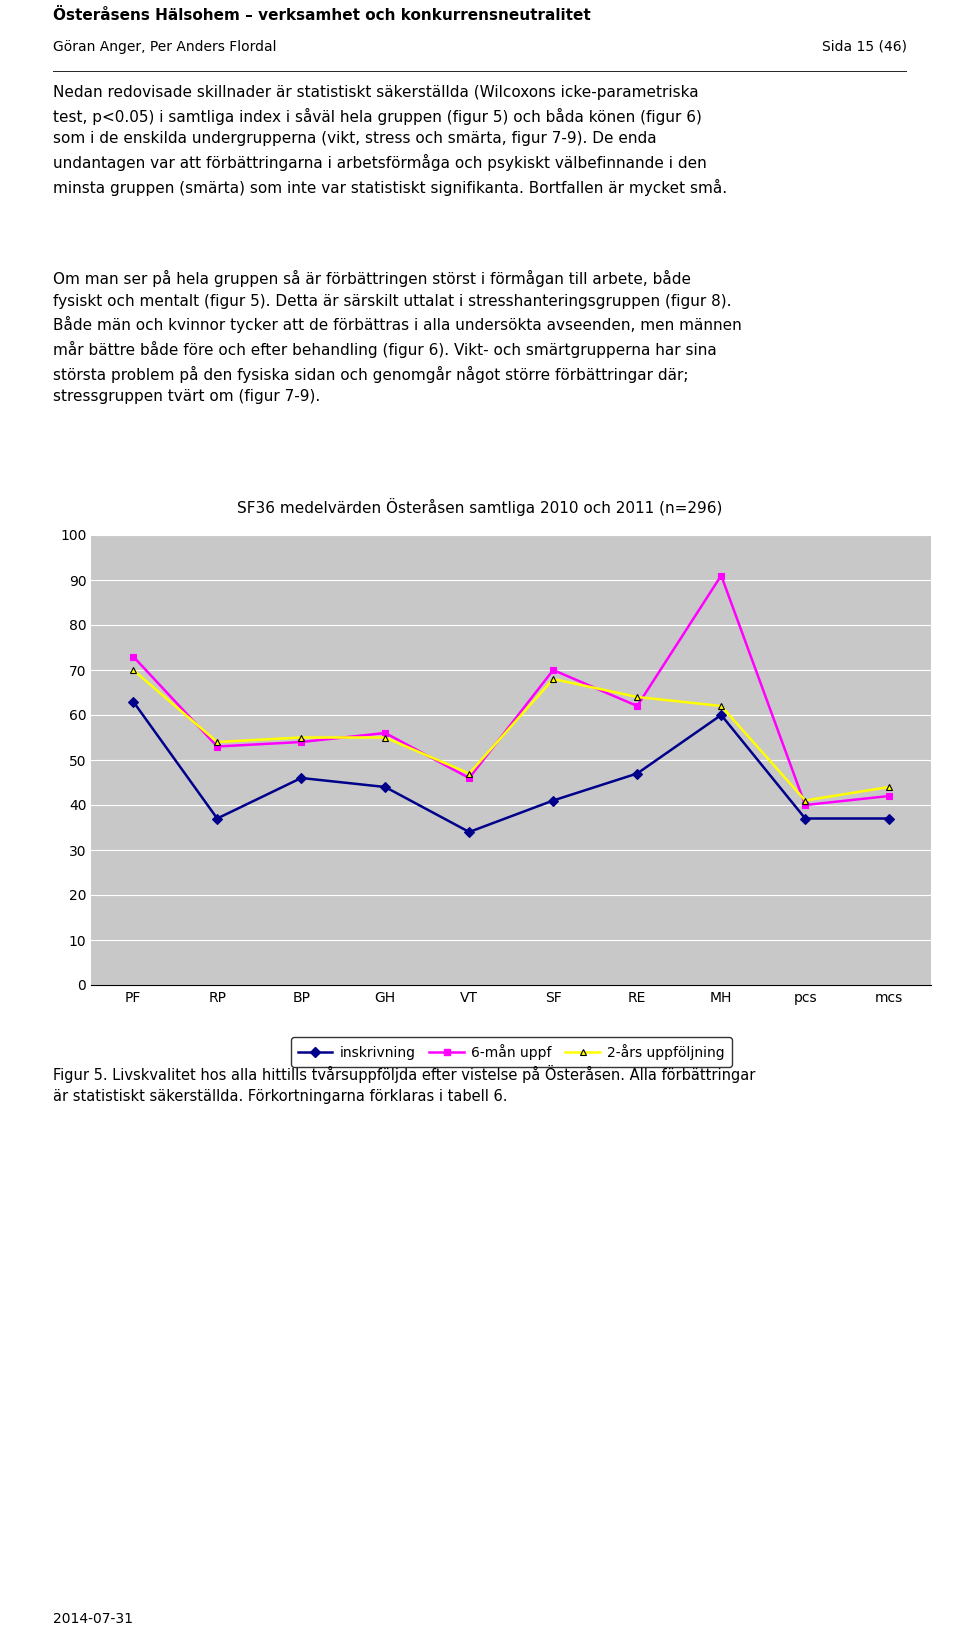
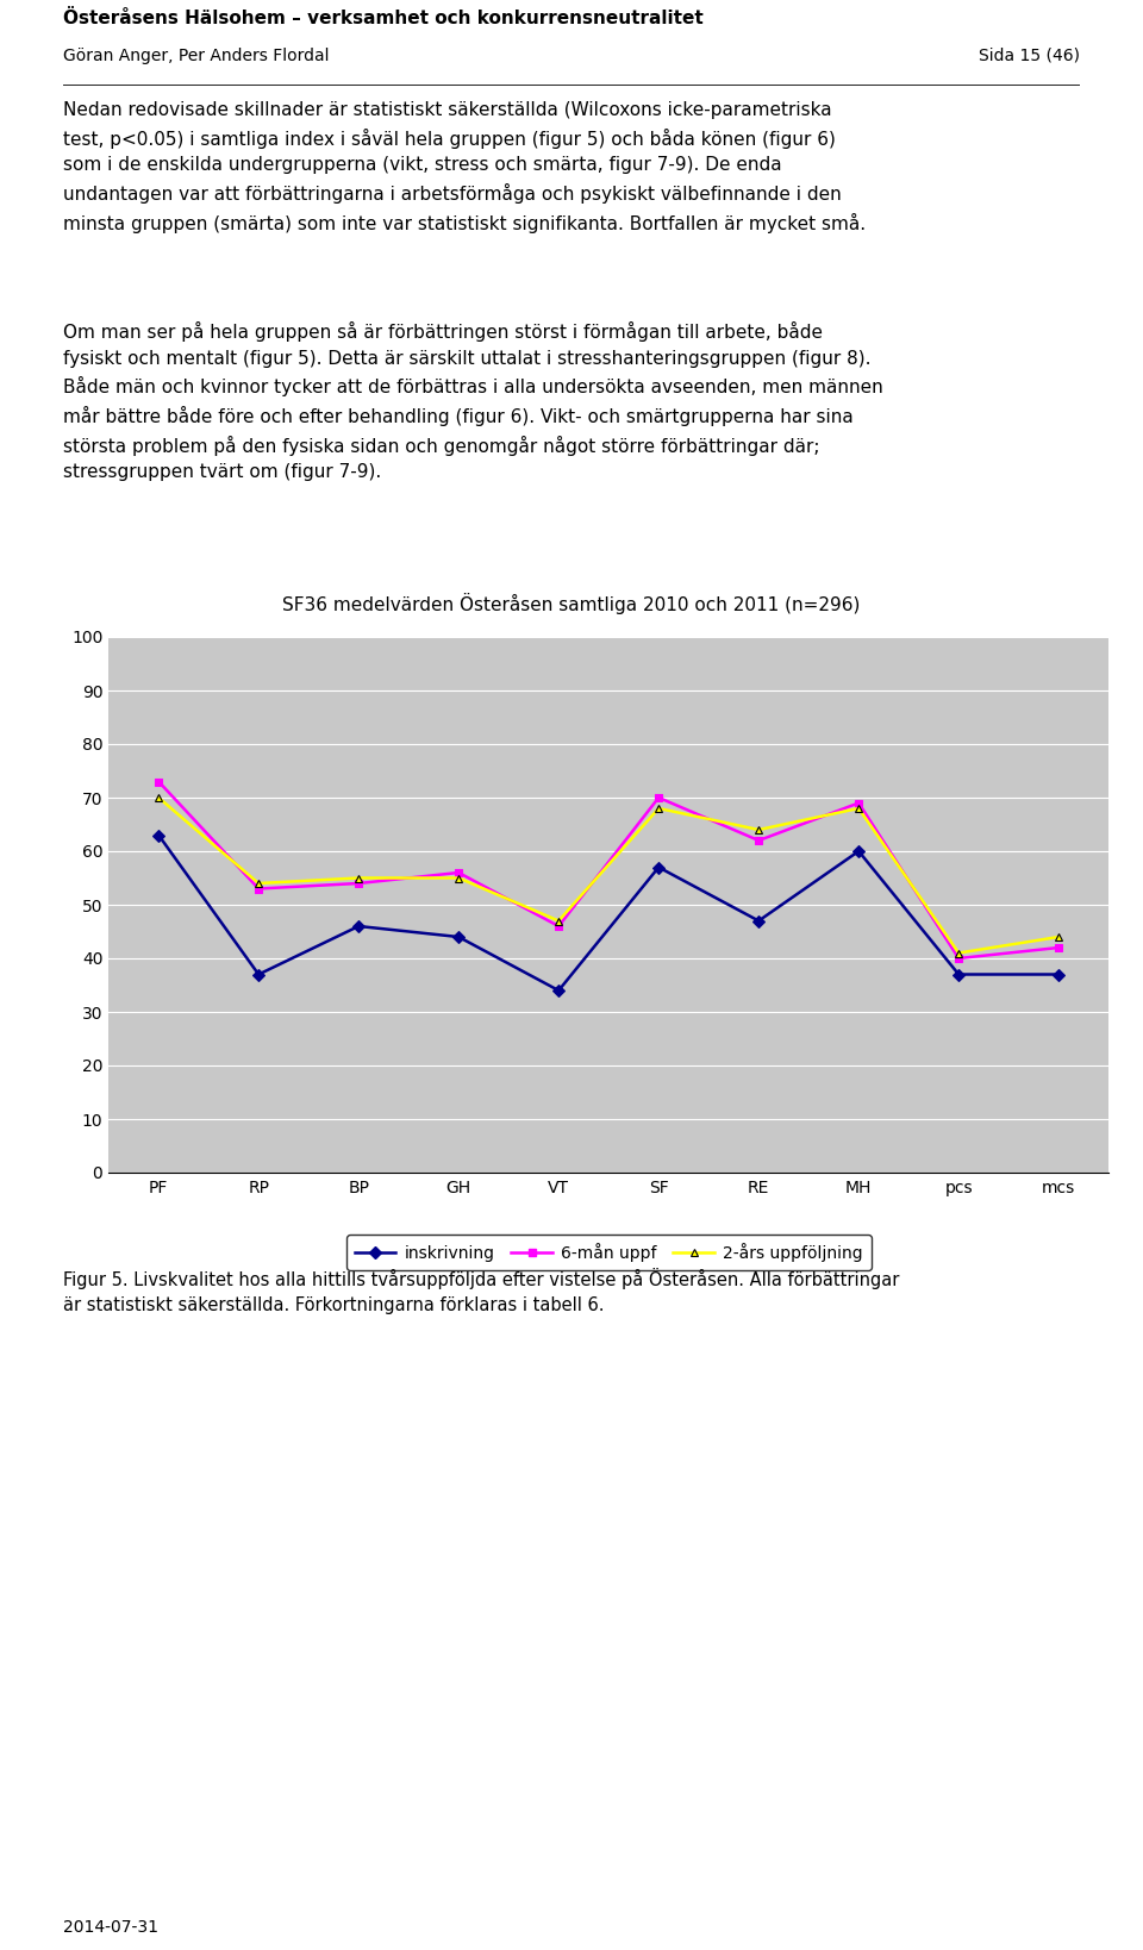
inskrivning/SF: 41 -> 57
6-mån uppf/MH: 91 -> 69
2-års uppföljning/MH: 62 -> 68
